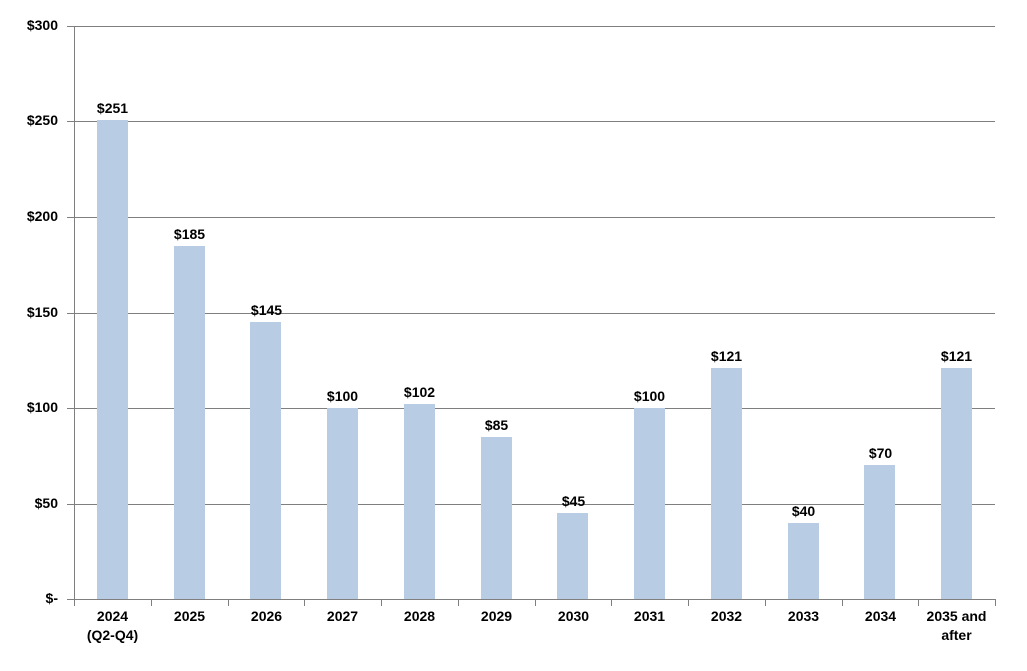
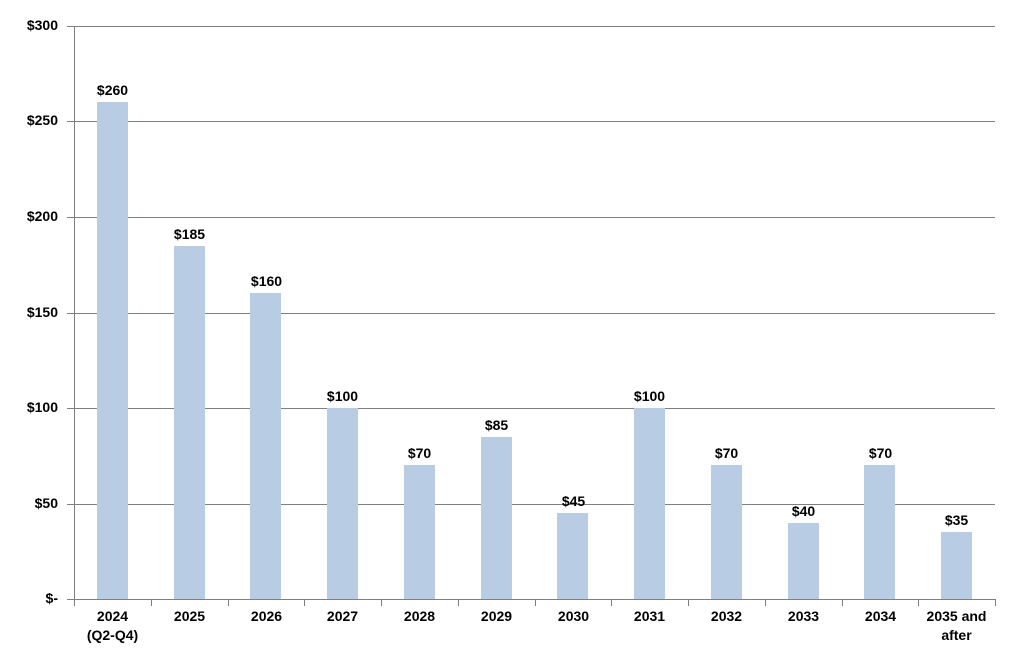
2024 (Q2-Q4): $251 -> $260
2026: $145 -> $160
2028: $102 -> $70
2032: $121 -> $70
2035 and after: $121 -> $35
